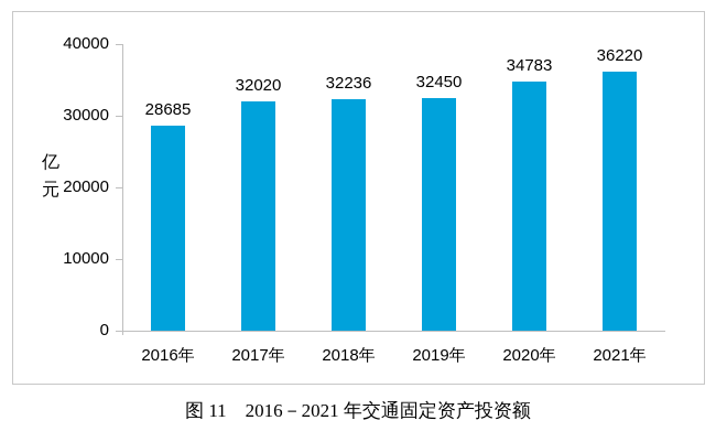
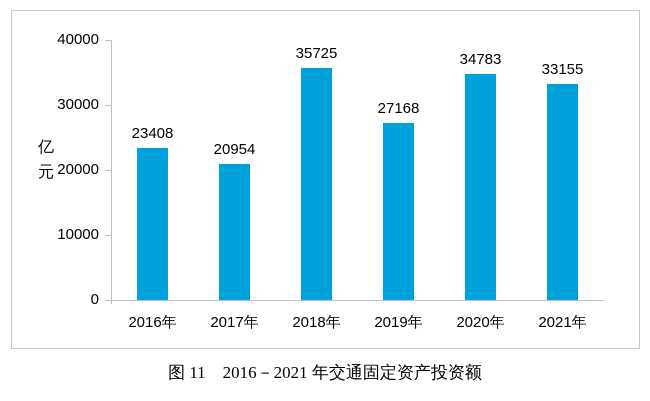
2016年: 28685 -> 23408
2017年: 32020 -> 20954
2018年: 32236 -> 35725
2019年: 32450 -> 27168
2021年: 36220 -> 33155
